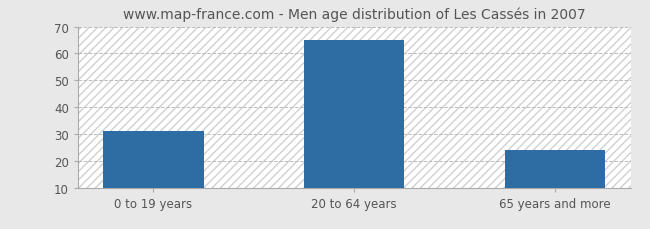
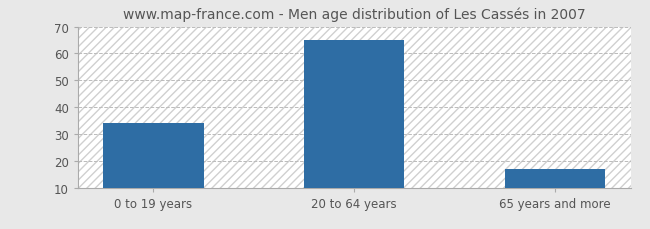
0 to 19 years: 31 -> 34
65 years and more: 24 -> 17
